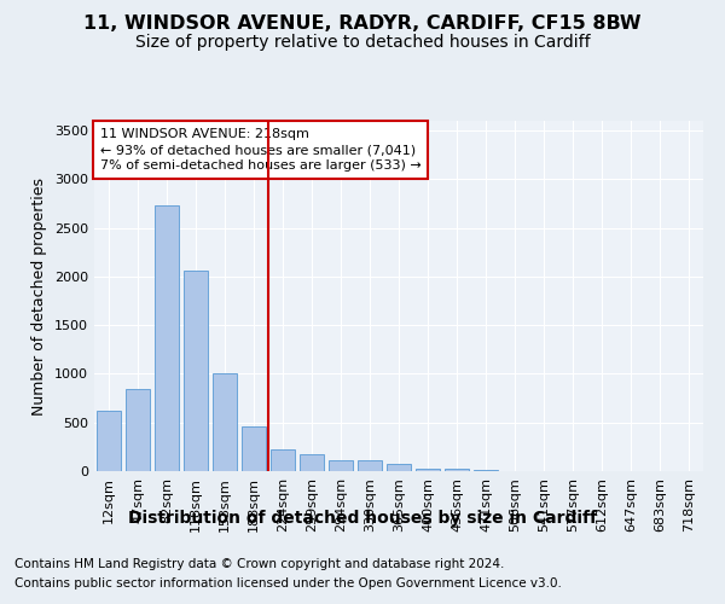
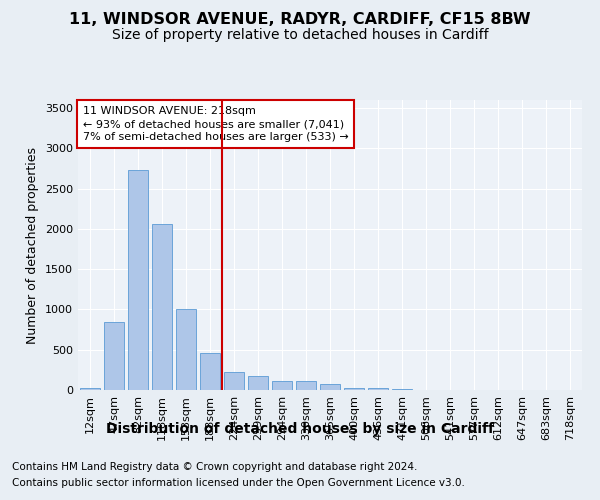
12sqm: 620 -> 30
